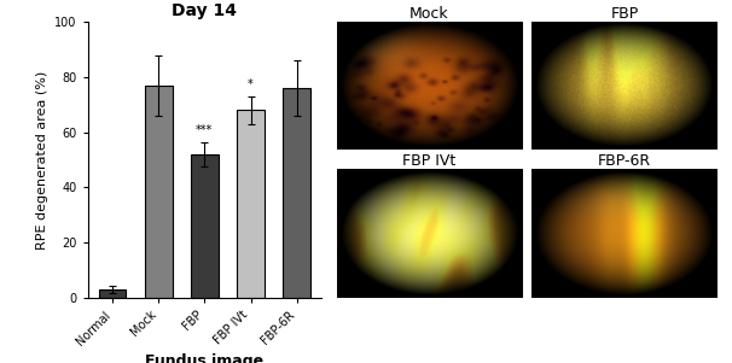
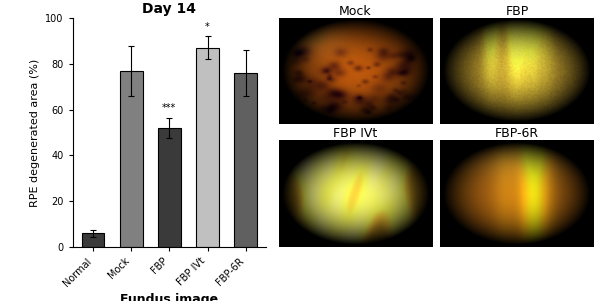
Normal: 3 -> 6
FBP IVt: 68 -> 87
